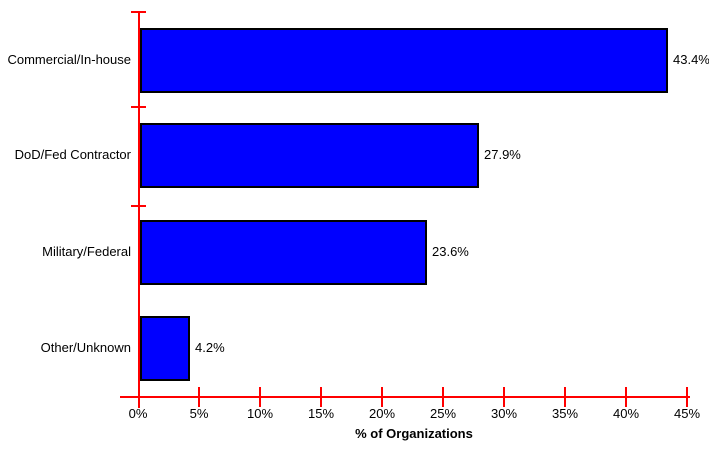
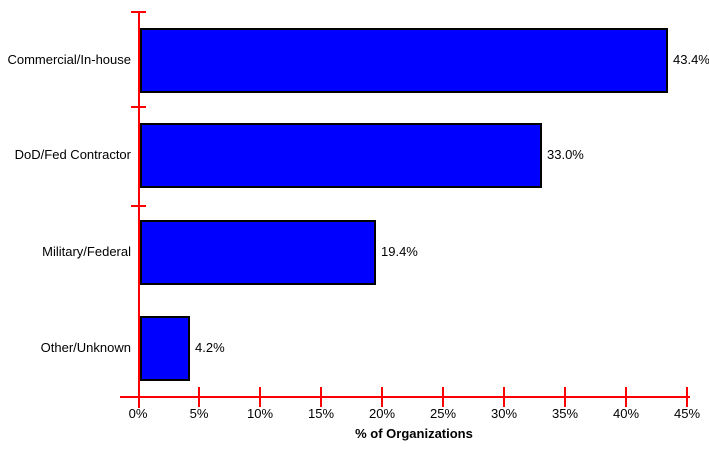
DoD/Fed Contractor: 27.9% -> 33.0%
Military/Federal: 23.6% -> 19.4%
